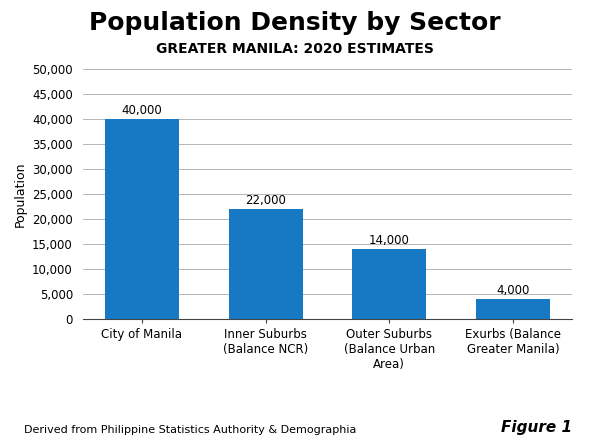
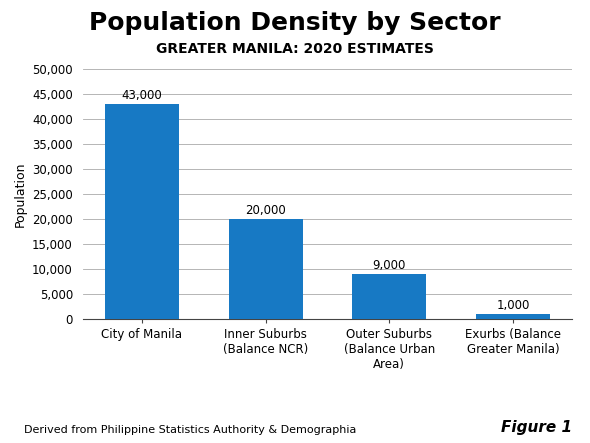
City of Manila: 40,000 -> 43,000
Inner Suburbs (Balance NCR): 22,000 -> 20,000
Outer Suburbs (Balance Urban Area): 14,000 -> 9,000
Exurbs (Balance Greater Manila): 4,000 -> 1,000
